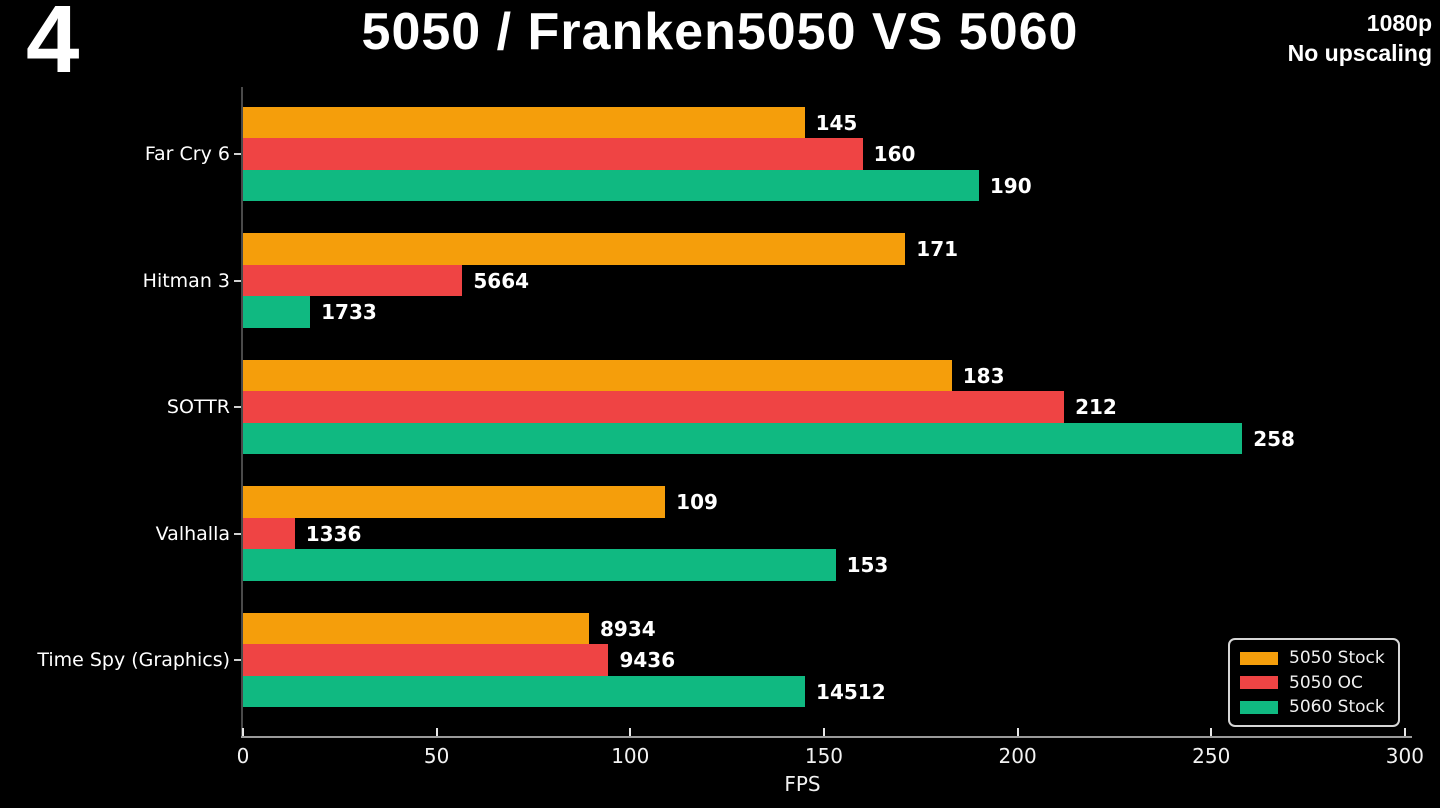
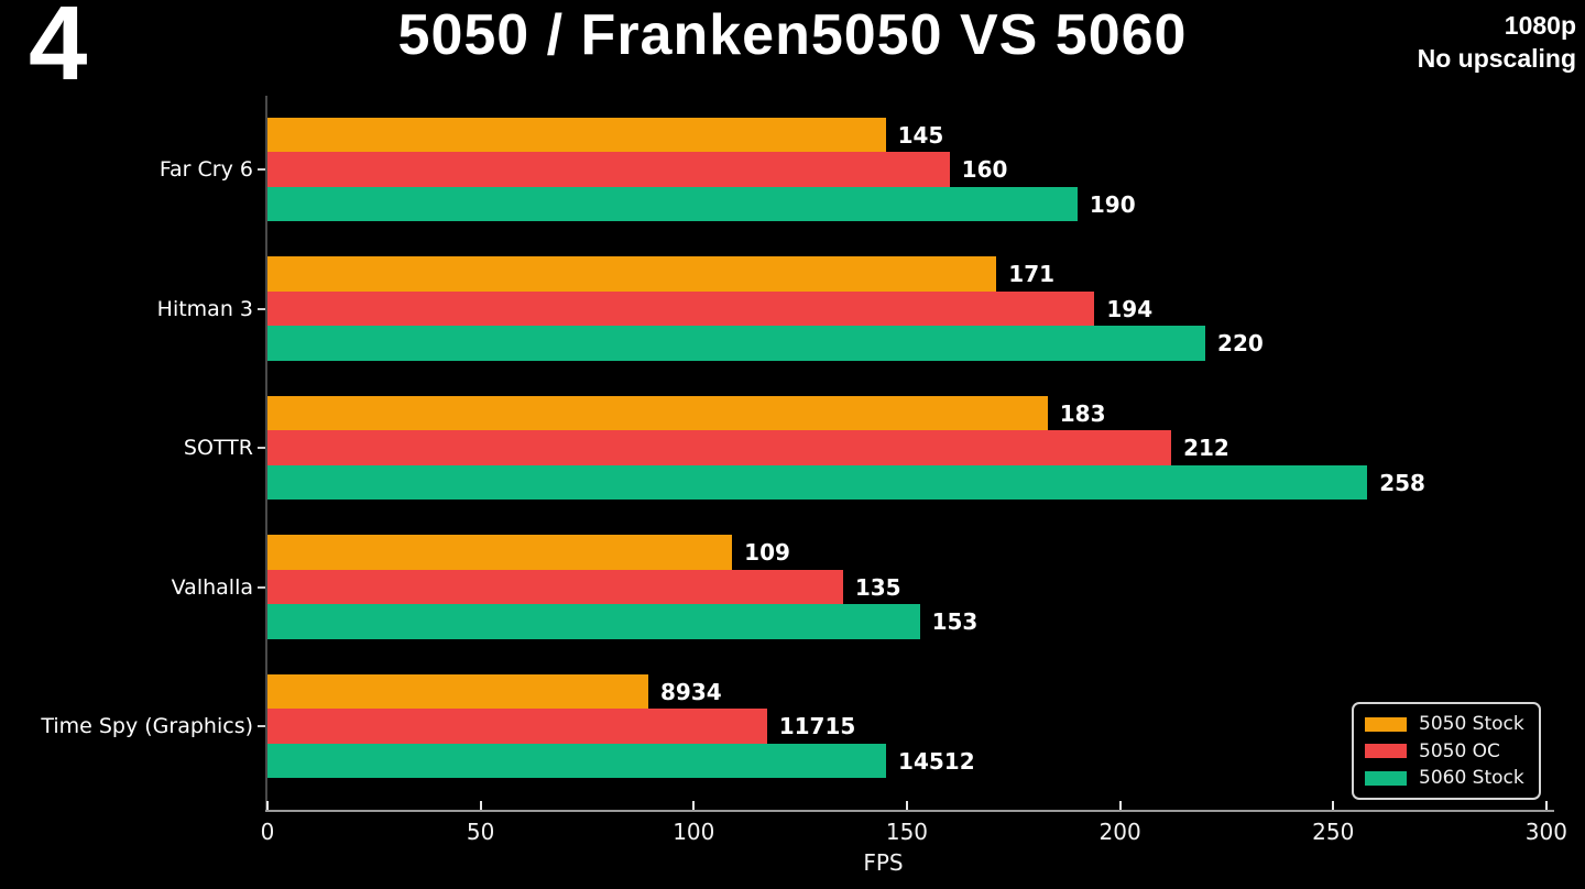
5050 OC/Hitman 3: 5664 -> 194
5060 Stock/Hitman 3: 1733 -> 220
5050 OC/Valhalla: 1336 -> 135
5050 OC/Time Spy (Graphics): 9436 -> 11715
